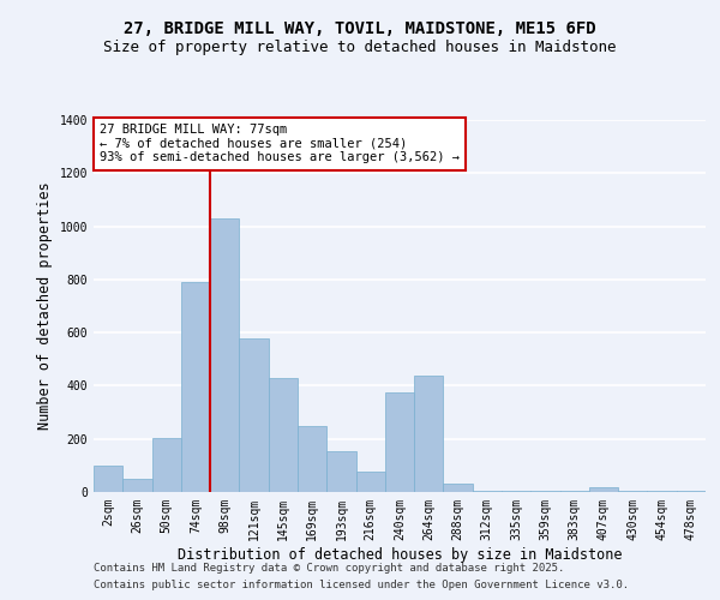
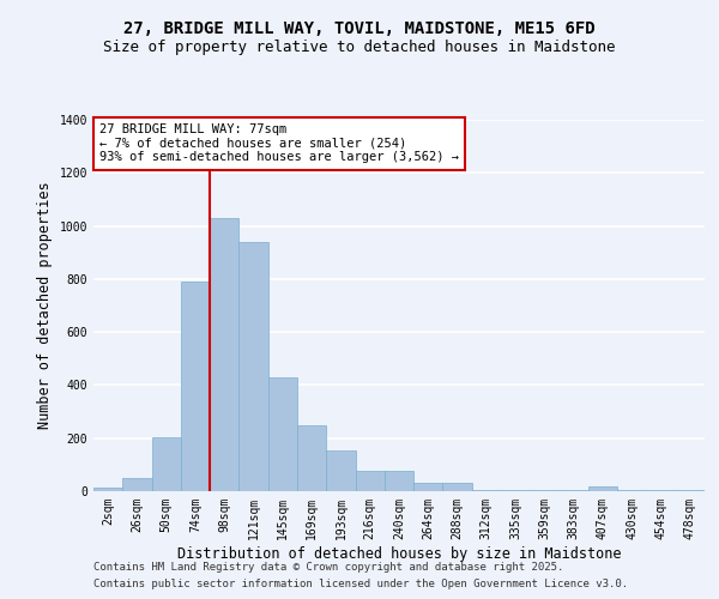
2sqm: 100 -> 15
121sqm: 580 -> 940
240sqm: 375 -> 75
264sqm: 440 -> 30
